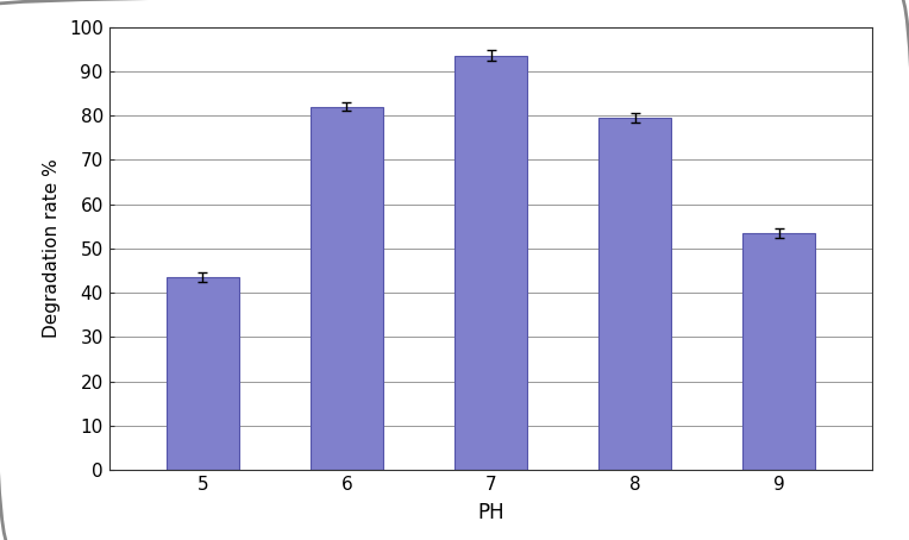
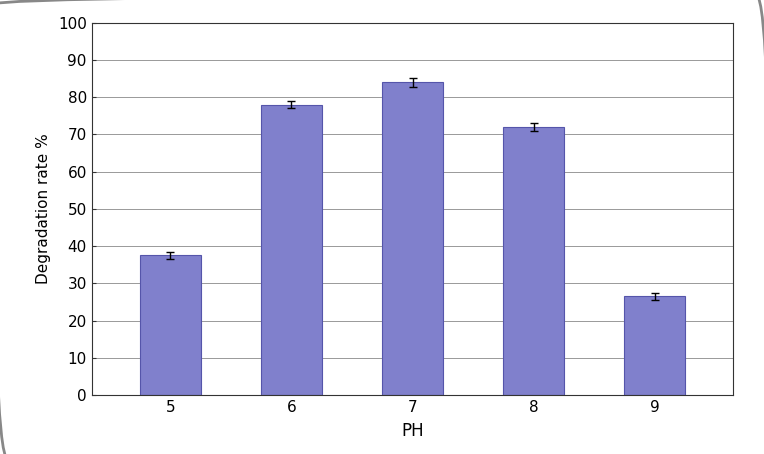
5: 43.5 -> 37.5
6: 82.0 -> 78.0
7: 93.5 -> 84.0
8: 79.5 -> 72.0
9: 53.5 -> 26.5
